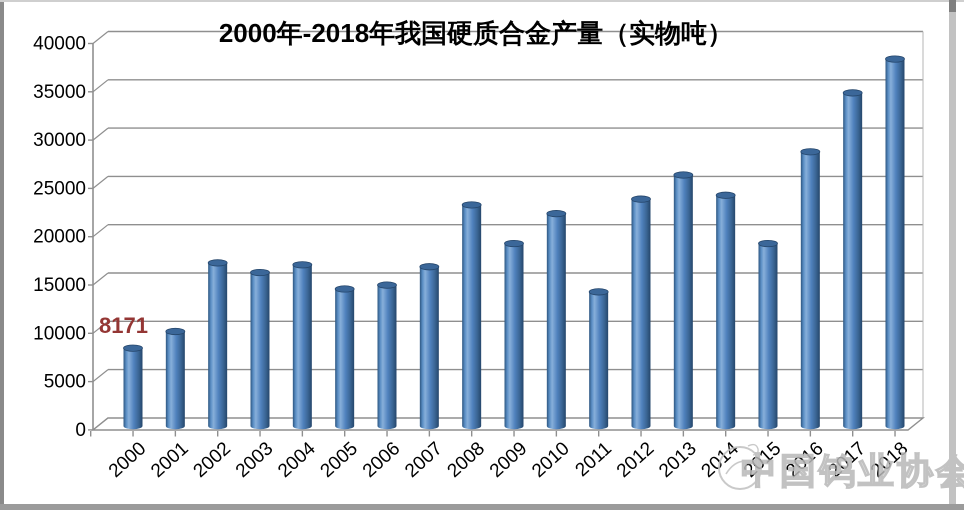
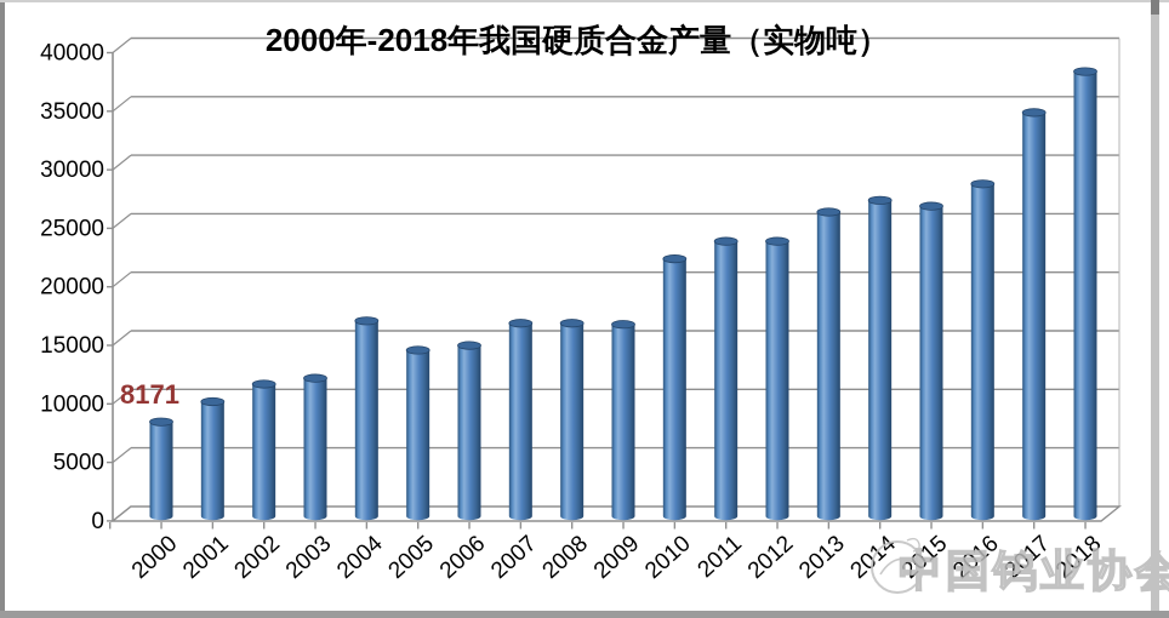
2002: 17000 -> 11000
2003: 16000 -> 12000
2008: 23000 -> 17000
2009: 19000 -> 16000
2011: 14000 -> 24000
2014: 24000 -> 27000
2015: 19000 -> 27000
